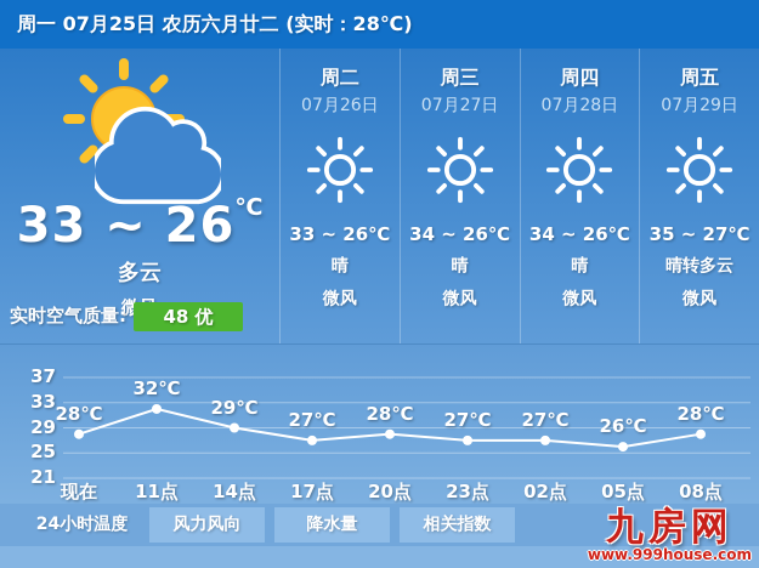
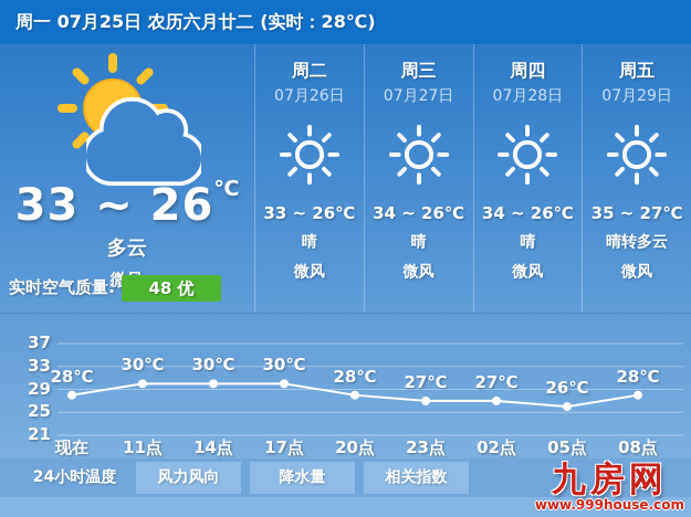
11点: 32 -> 30
14点: 29 -> 30
17点: 27 -> 30
